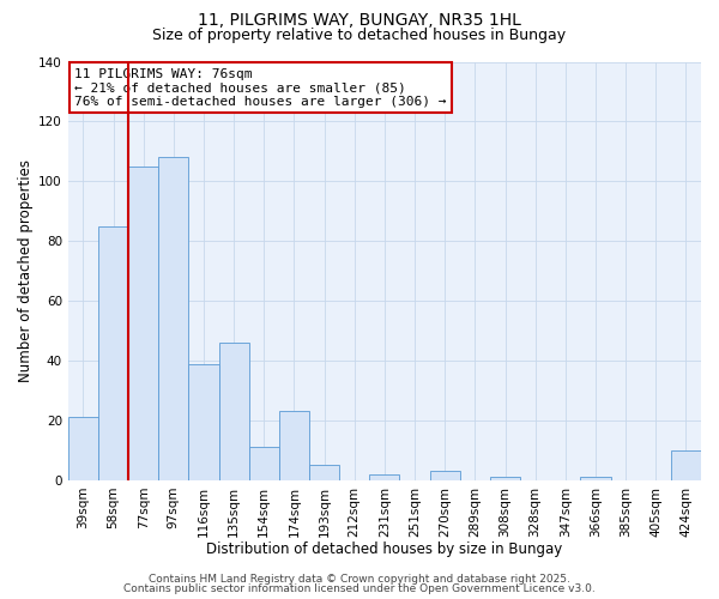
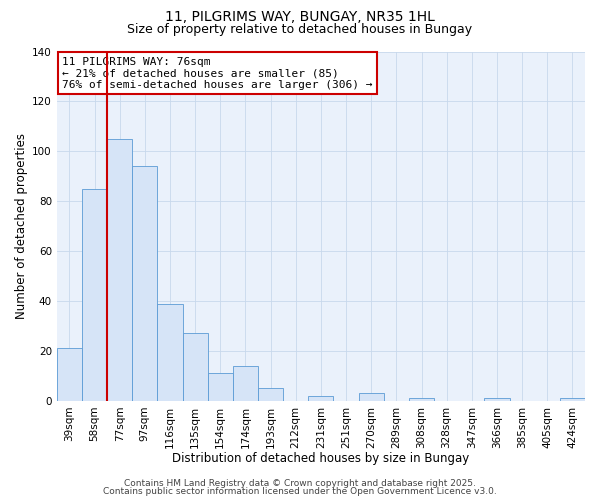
97sqm: 108 -> 94
135sqm: 46 -> 27
174sqm: 23 -> 14
424sqm: 10 -> 1
